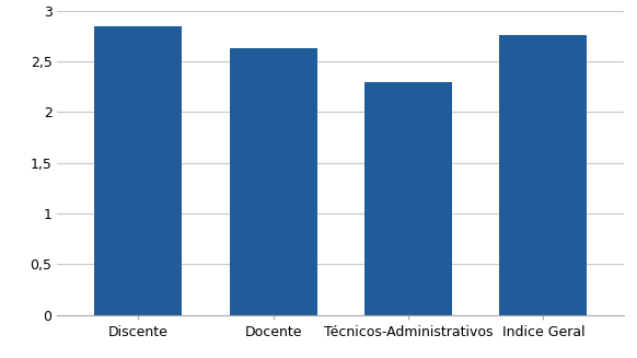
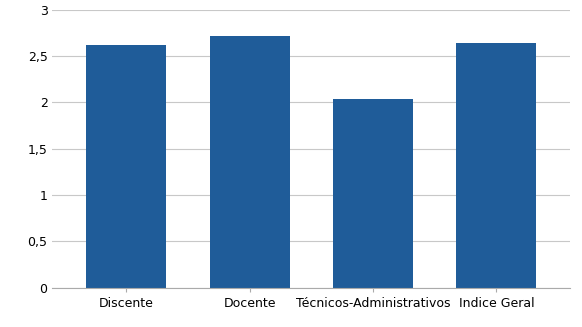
Discente: 2,85 -> 2,62
Docente: 2,63 -> 2,72
Técnicos-Administrativos: 2,30 -> 2,04
Indice Geral: 2,76 -> 2,64
